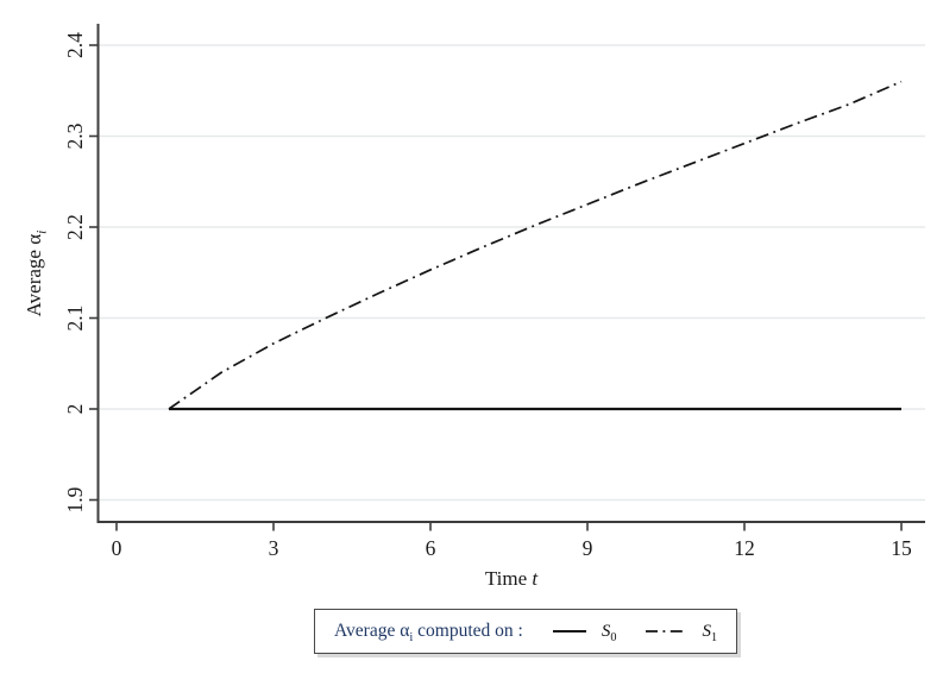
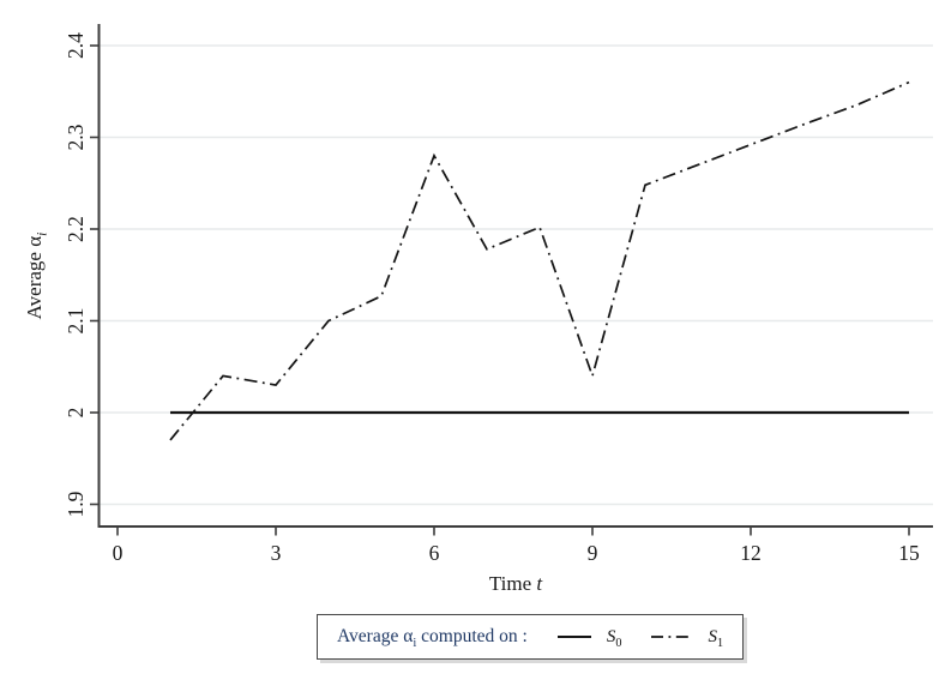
S1/1: 2.00 -> 1.97
S1/3: 2.07 -> 2.03
S1/6: 2.15 -> 2.28
S1/9: 2.23 -> 2.04
